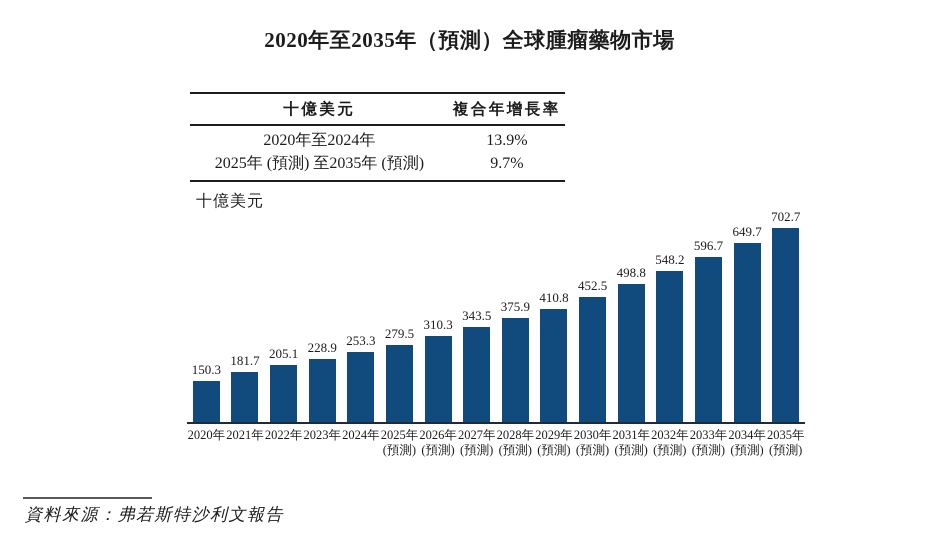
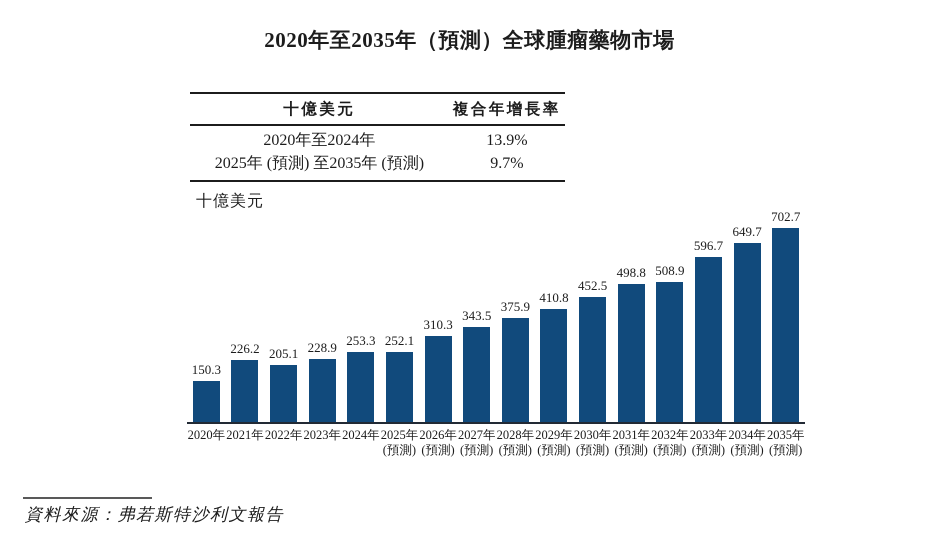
2021年: 181.7 -> 226.2
2025年: 279.5 -> 252.1
2032年: 548.2 -> 508.9
